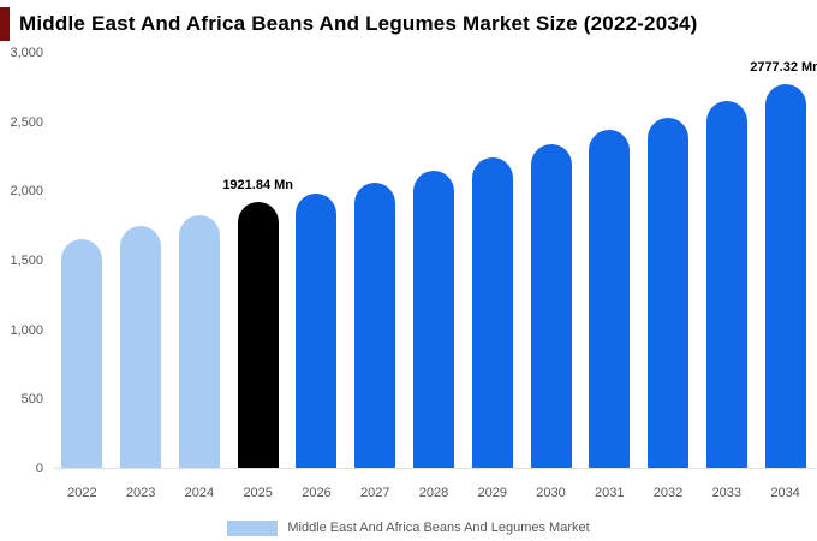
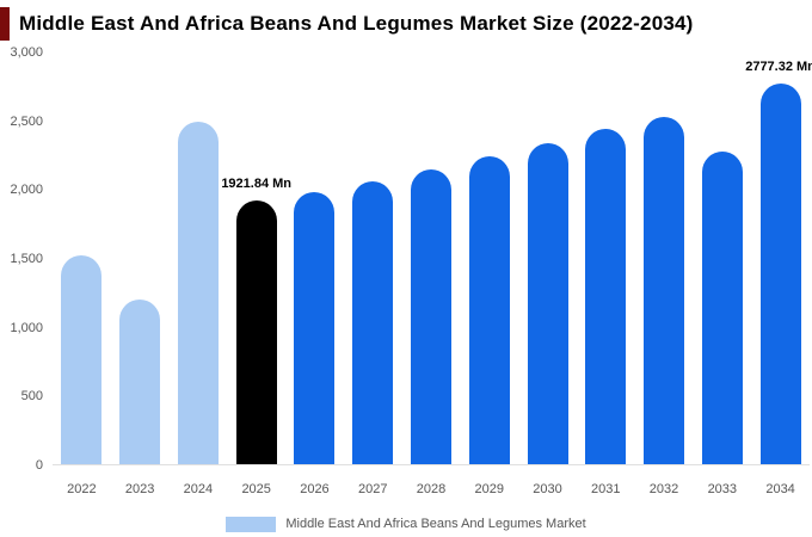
2022: 1660 -> 1520
2023: 1740 -> 1200
2024: 1820 -> 2500
2033: 2650 -> 2280
